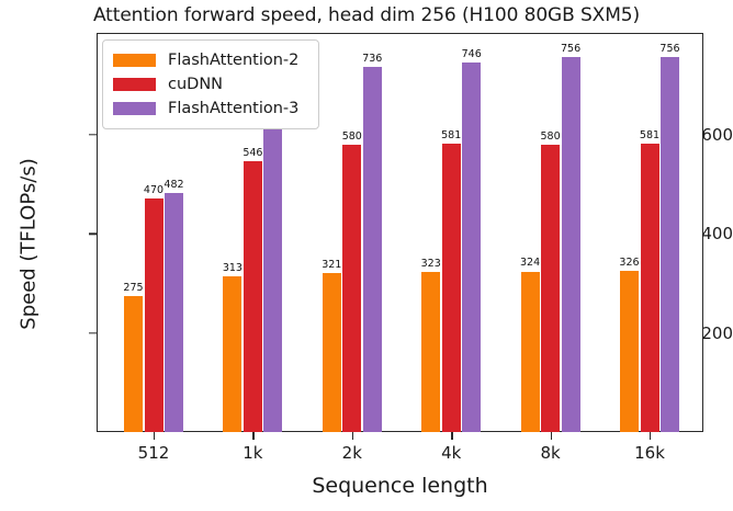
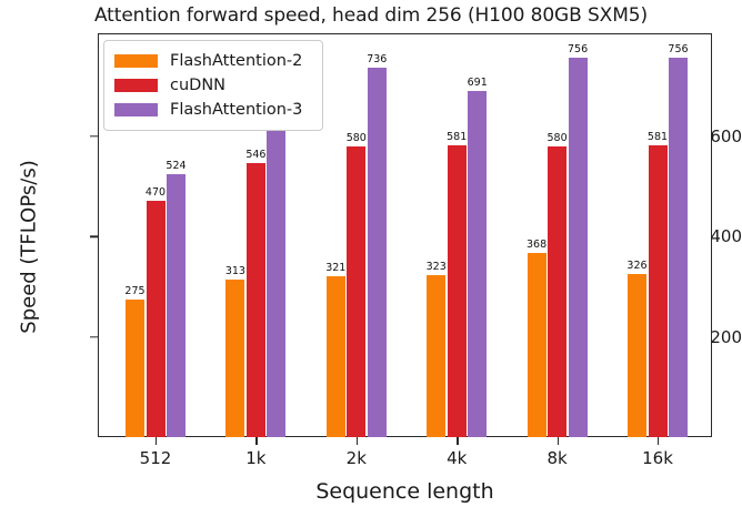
FlashAttention-3/512: 482 -> 524
FlashAttention-3/4k: 746 -> 691
FlashAttention-2/8k: 324 -> 368
